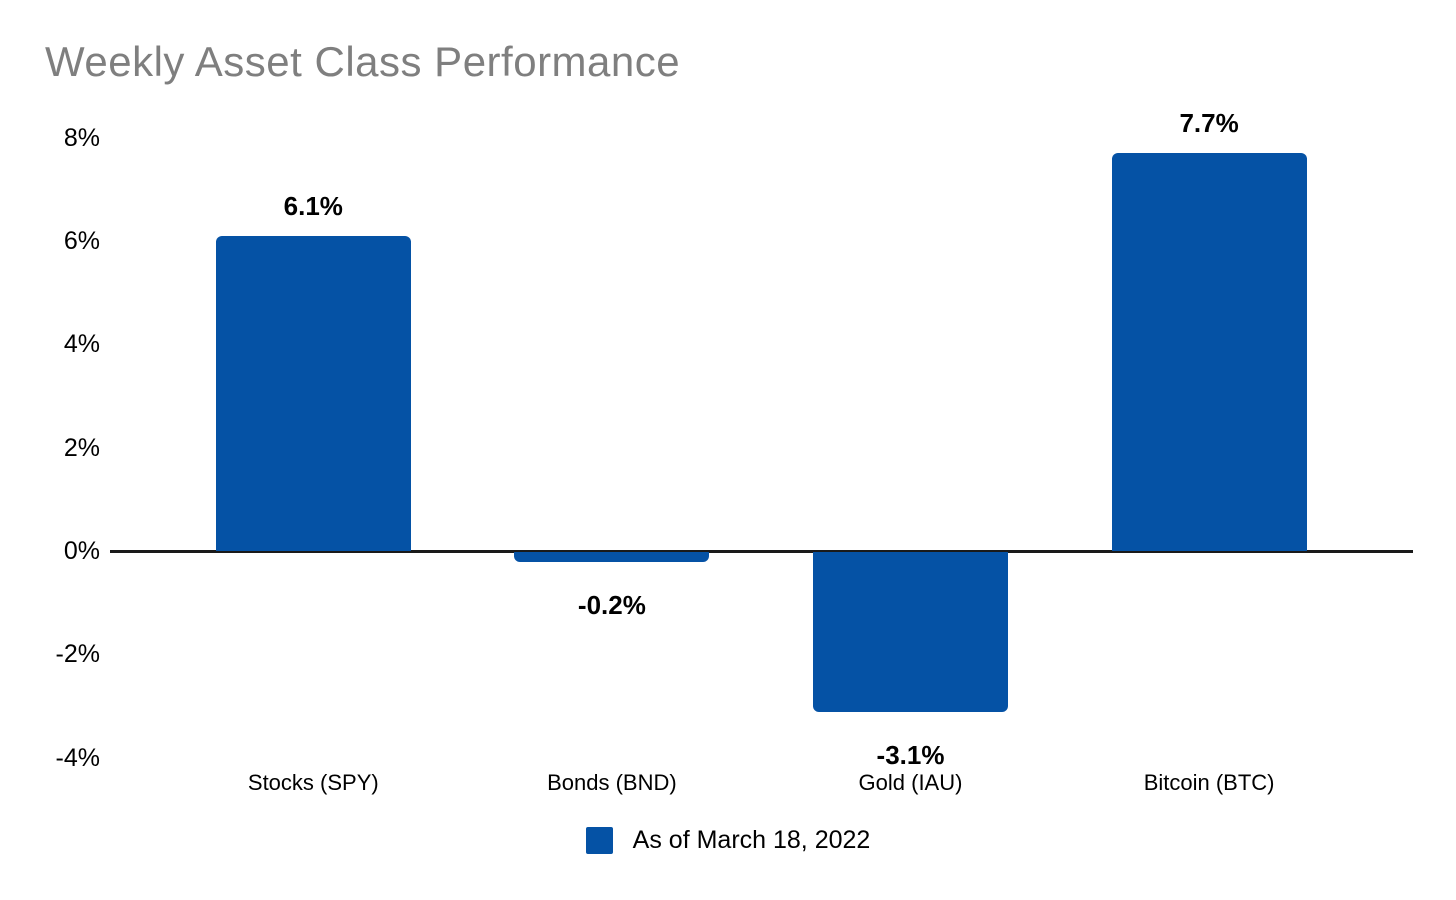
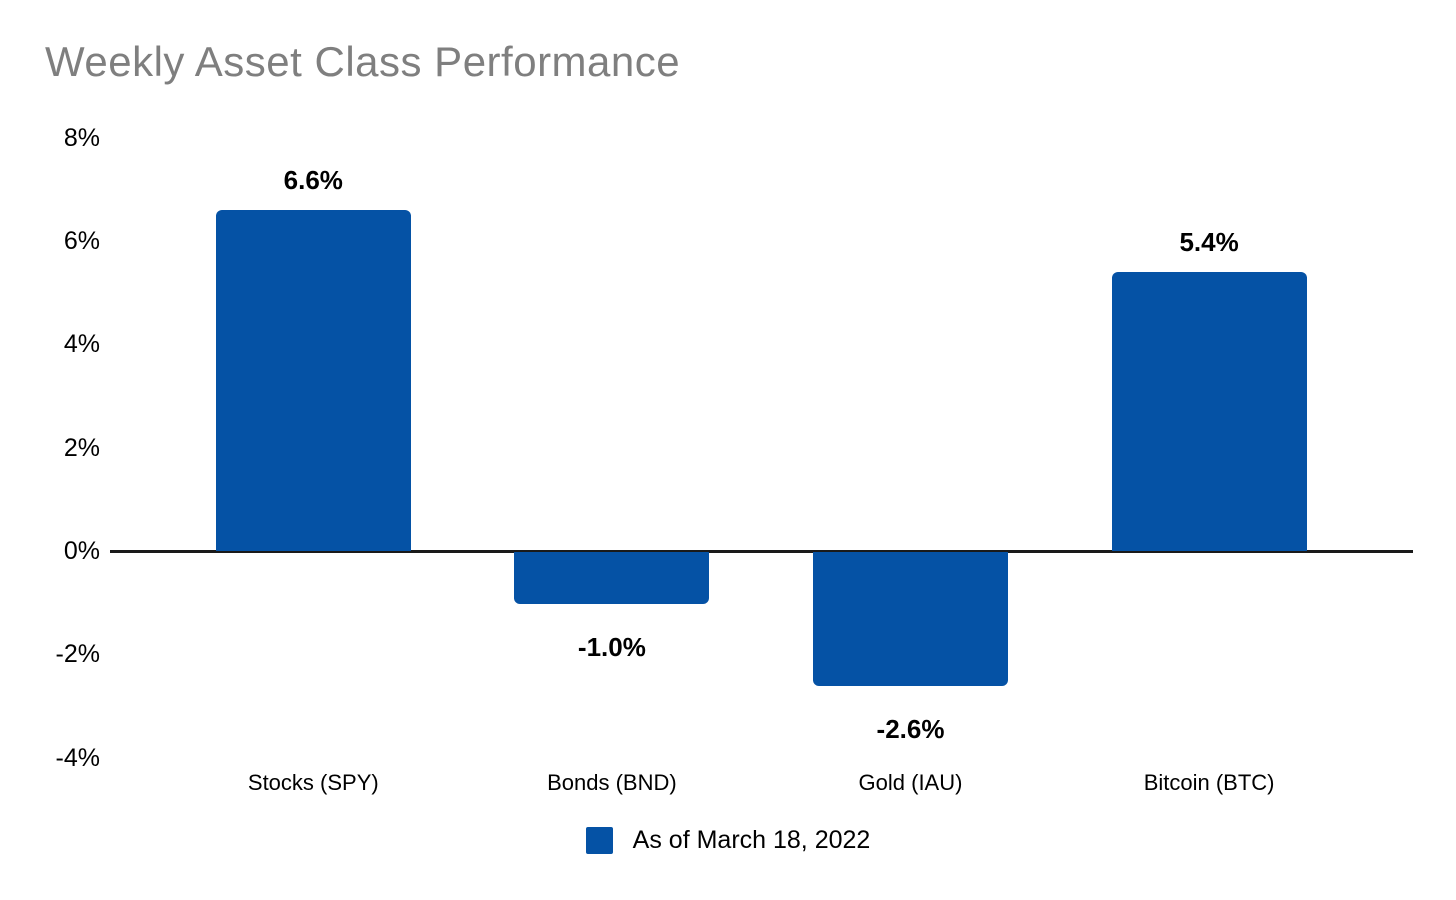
Stocks (SPY): 6.1% -> 6.6%
Bonds (BND): -0.2% -> -1.0%
Gold (IAU): -3.1% -> -2.6%
Bitcoin (BTC): 7.7% -> 5.4%
